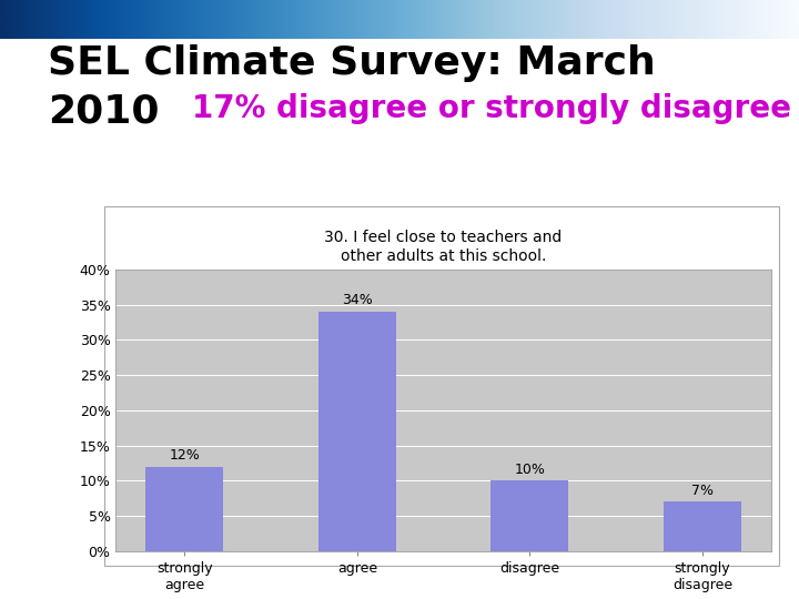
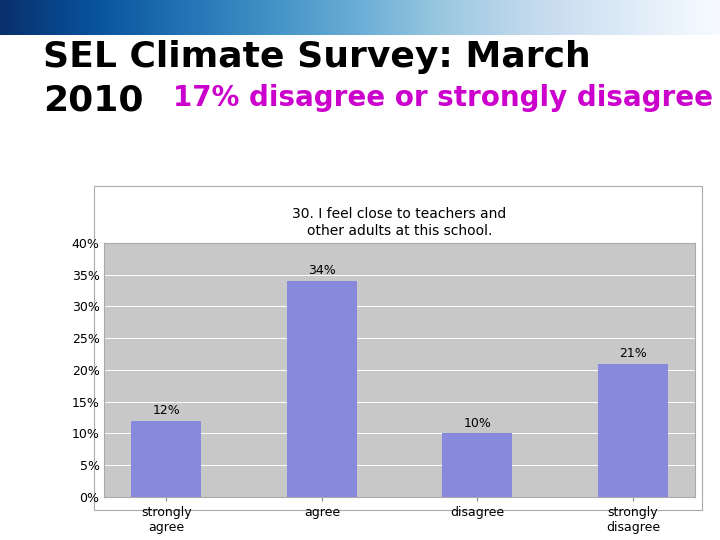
strongly disagree: 7% -> 21%
